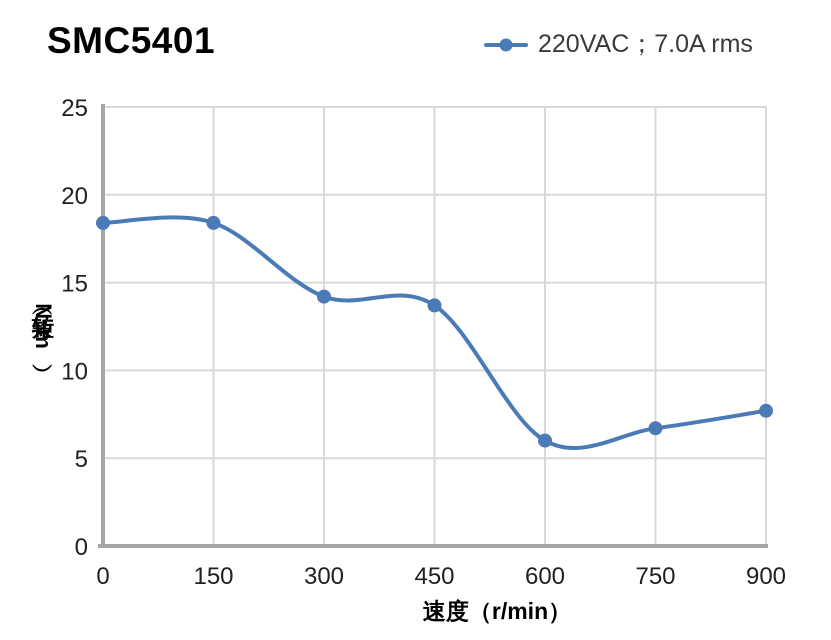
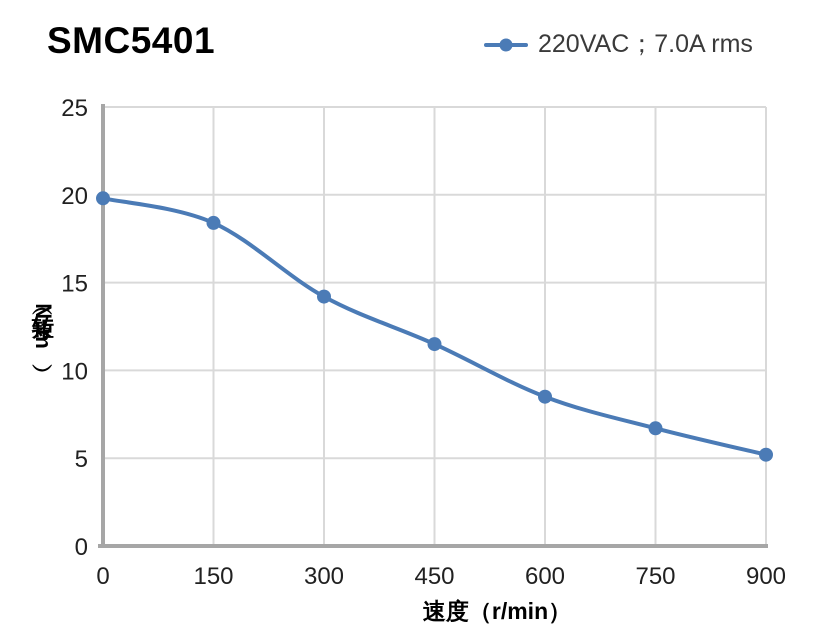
0: 18.4 -> 19.8
450: 13.7 -> 11.5
600: 6.0 -> 8.5
900: 7.7 -> 5.2
